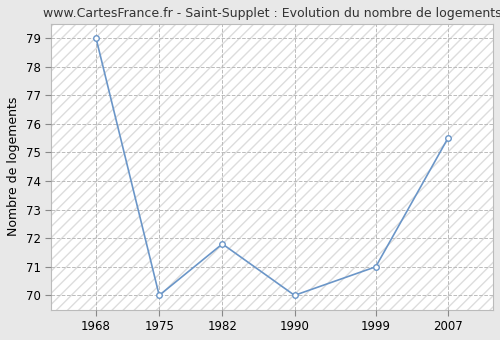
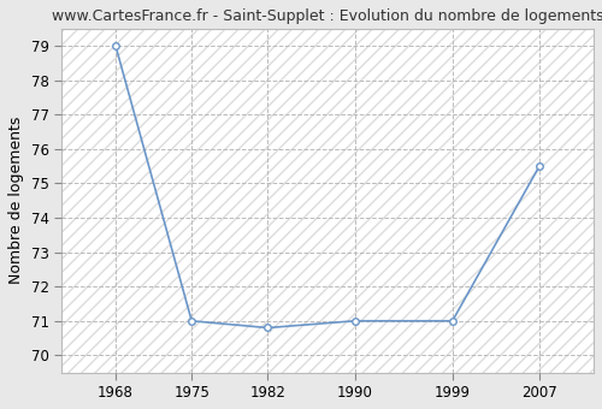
1975: 70.0 -> 71.0
1982: 71.8 -> 70.8
1990: 70.0 -> 71.0
